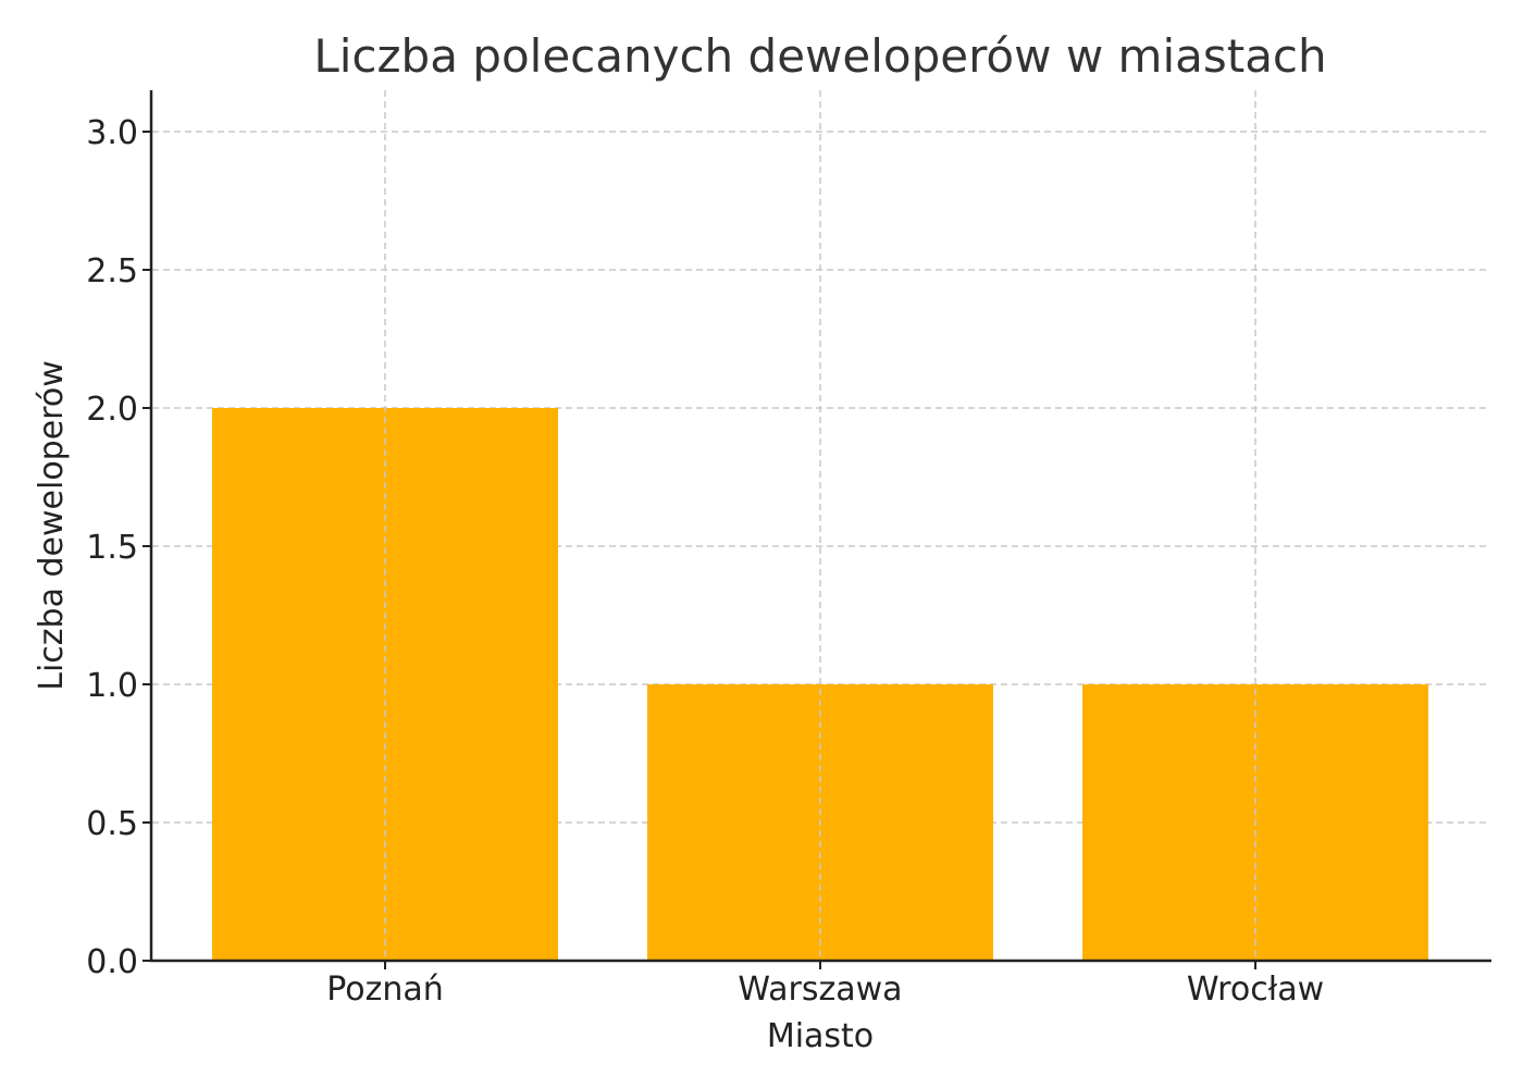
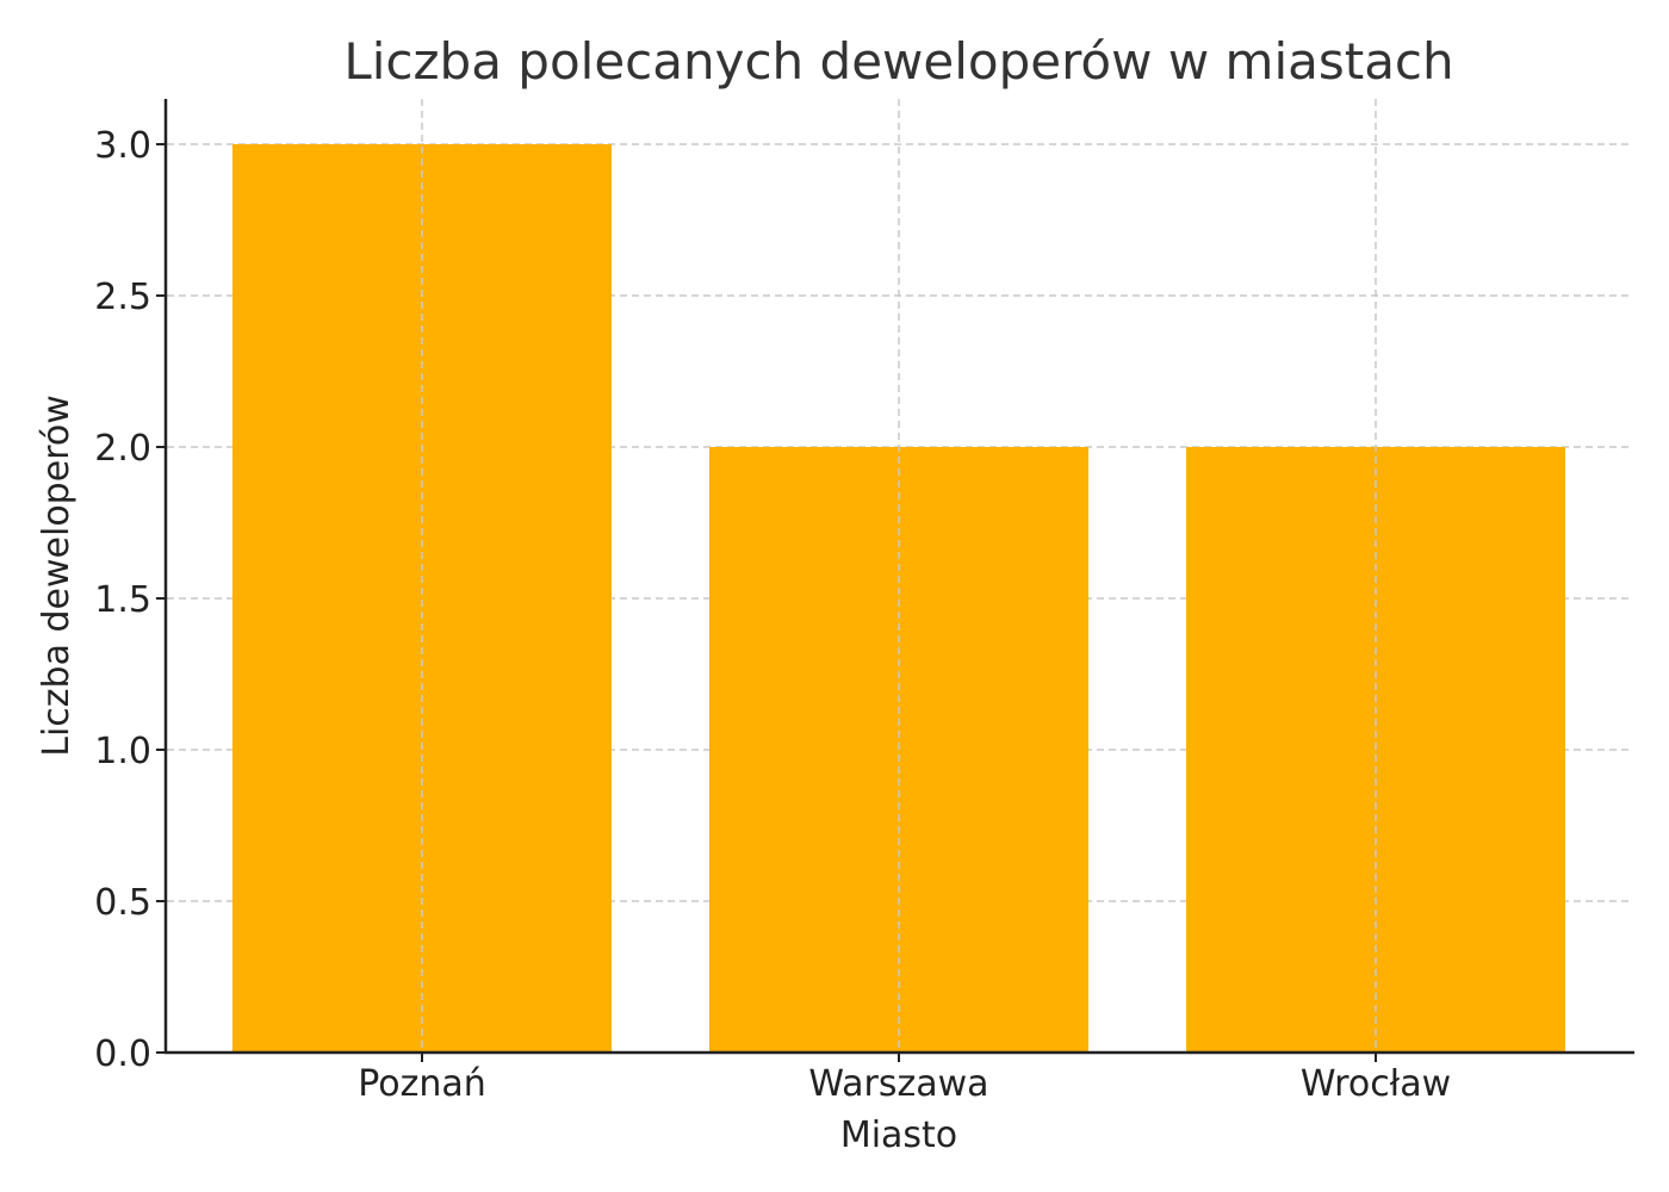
Poznań: 2 -> 3
Warszawa: 1 -> 2
Wrocław: 1 -> 2
